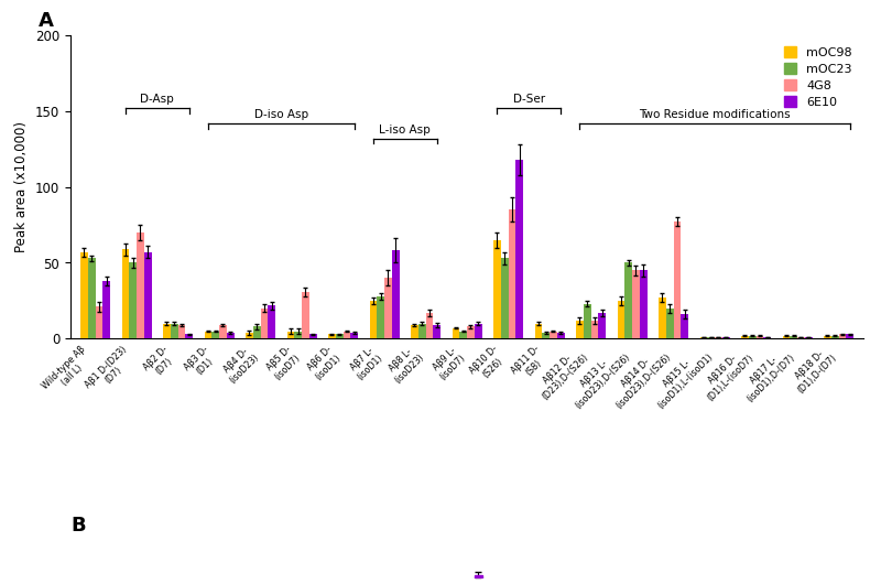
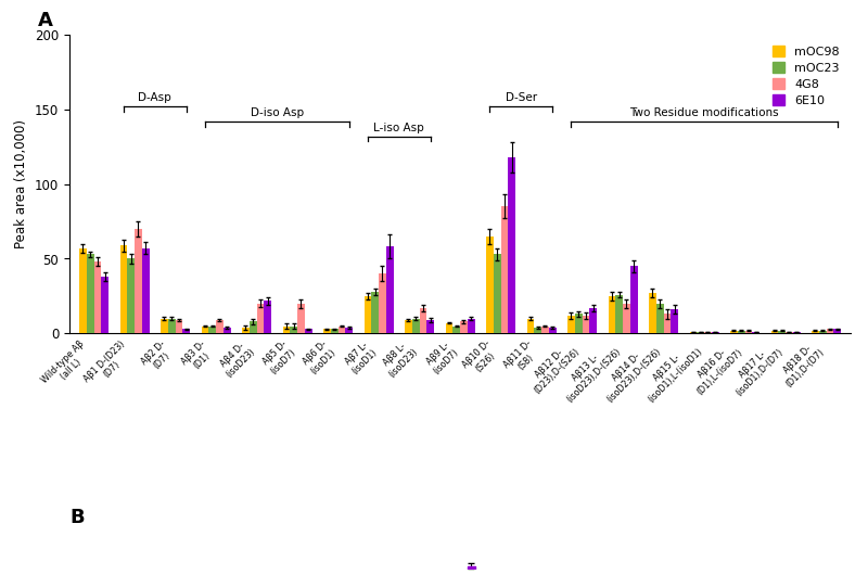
4G8/Wild-type Aβ (all L): 21 -> 48
4G8/Aβ5 D- (isoD7): 31 -> 20
mOC23/Aβ12 D- (D23),D-(S26): 23 -> 13
mOC23/Aβ13 L- (isoD23),D-(S26): 50 -> 26
4G8/Aβ13 L- (isoD23),D-(S26): 45 -> 20
4G8/Aβ14 D- (isoD23),D-(S26): 77 -> 13
